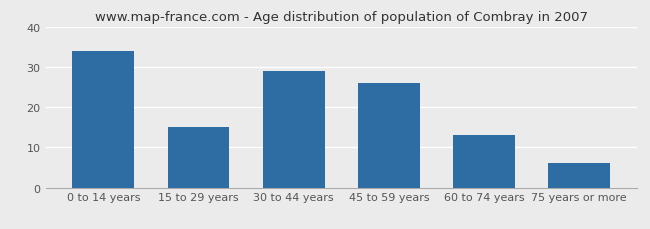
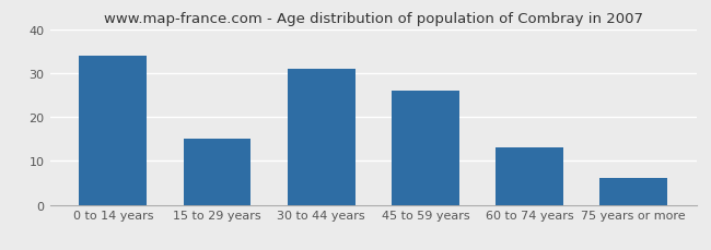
30 to 44 years: 29 -> 31
